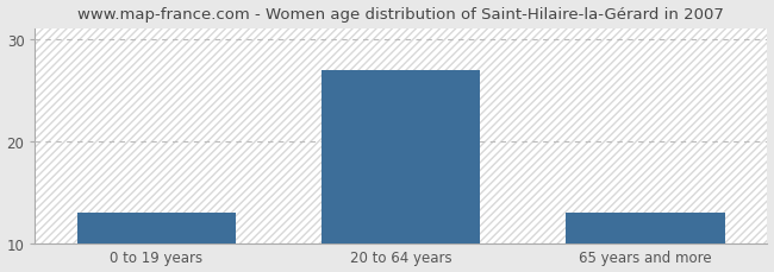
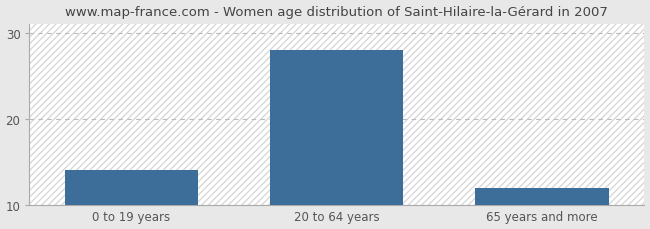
0 to 19 years: 13 -> 14
20 to 64 years: 27 -> 28
65 years and more: 13 -> 12
